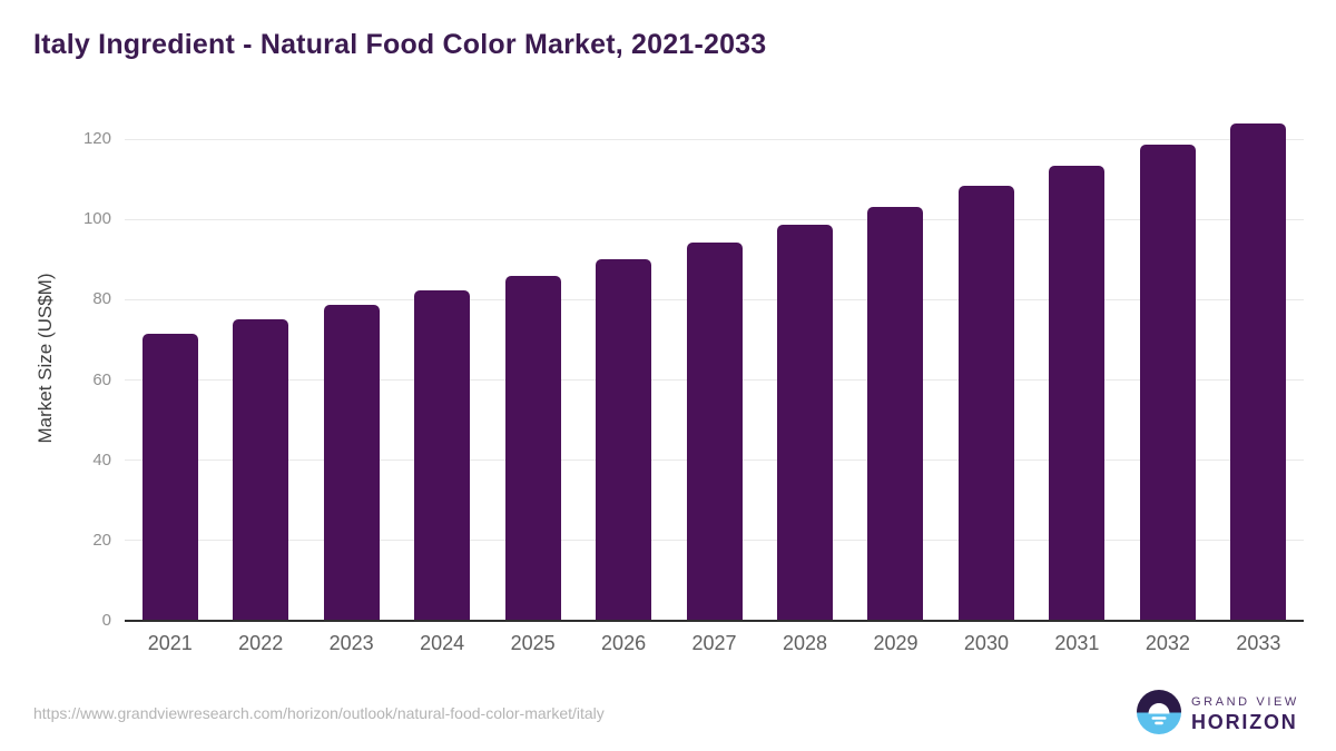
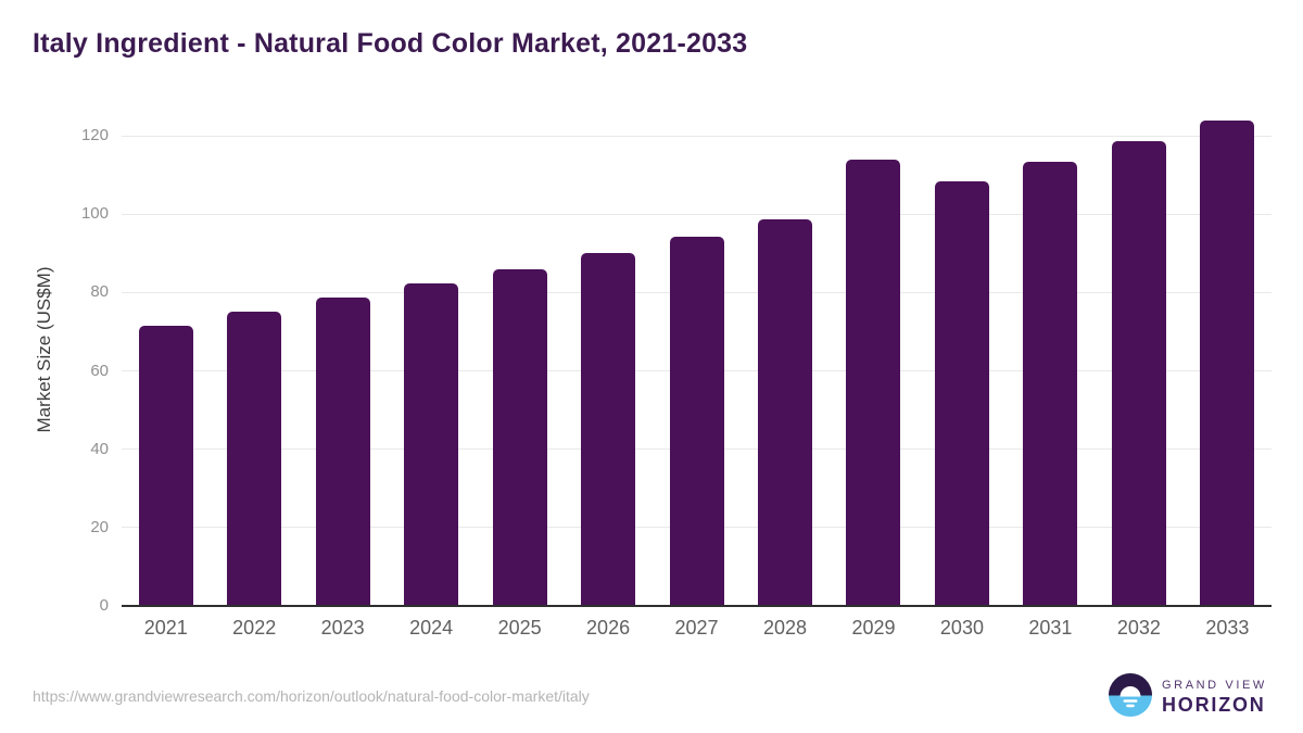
2029: 103 -> 114
